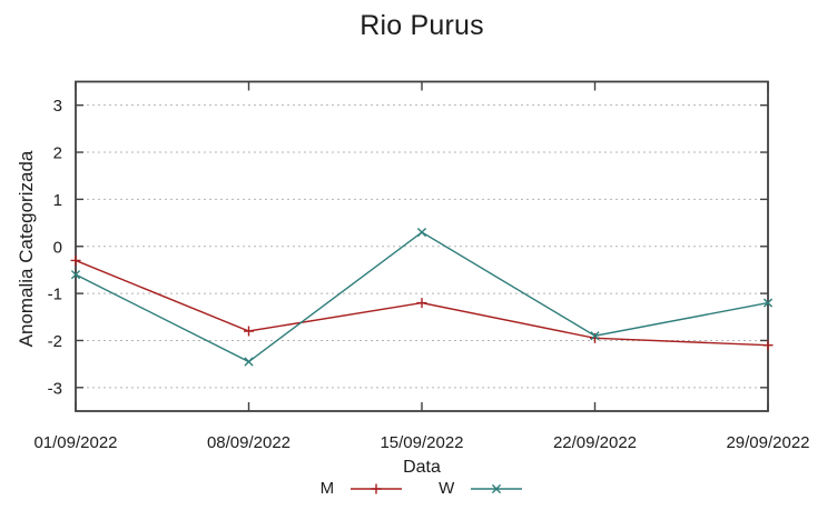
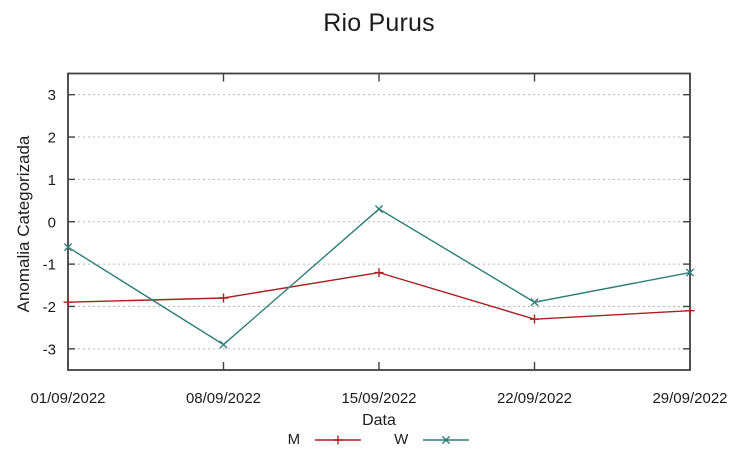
M/01/09/2022: -0.3 -> -1.9
W/08/09/2022: -2.5 -> -2.9
M/22/09/2022: -1.9 -> -2.3
